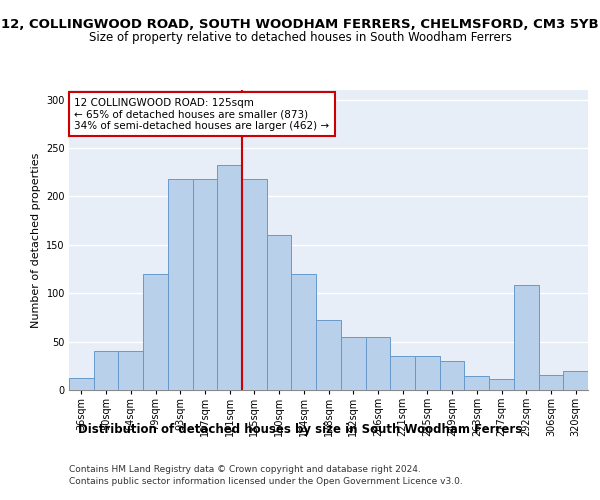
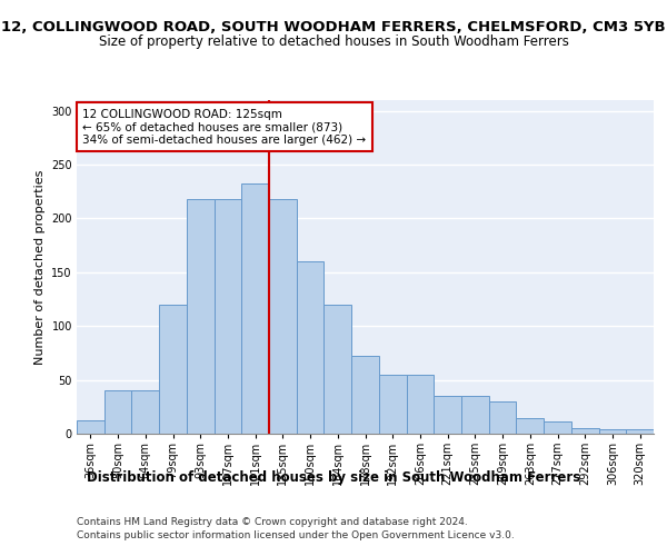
292sqm: 108 -> 5
306sqm: 16 -> 4
320sqm: 20 -> 4
